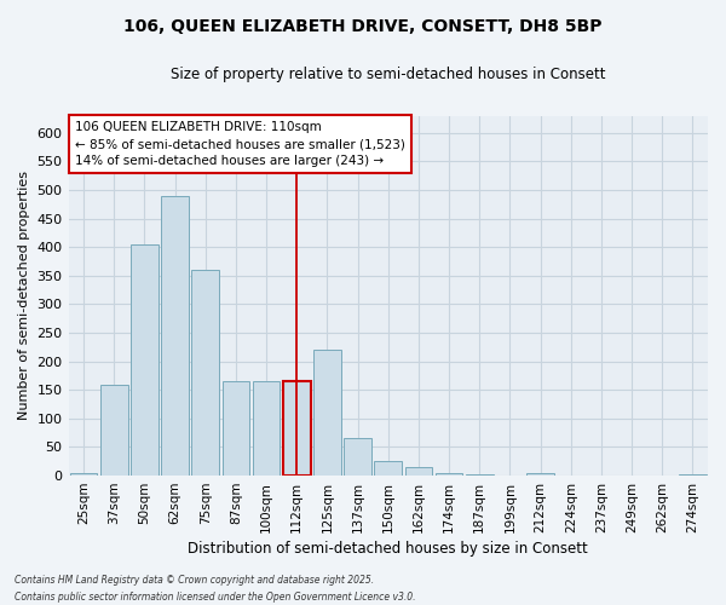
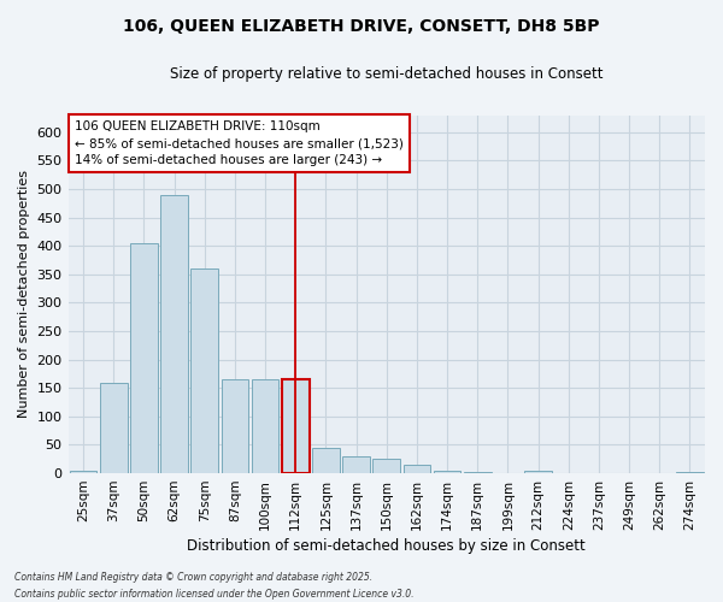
125sqm: 220 -> 45
137sqm: 65 -> 30
